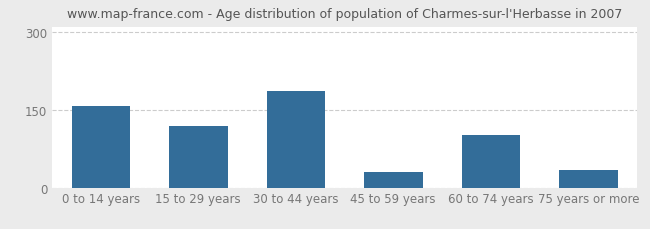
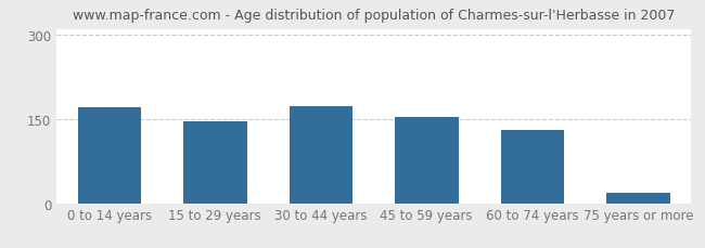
0 to 14 years: 158 -> 170
15 to 29 years: 118 -> 145
30 to 44 years: 186 -> 173
45 to 59 years: 30 -> 153
60 to 74 years: 102 -> 130
75 years or more: 34 -> 18
